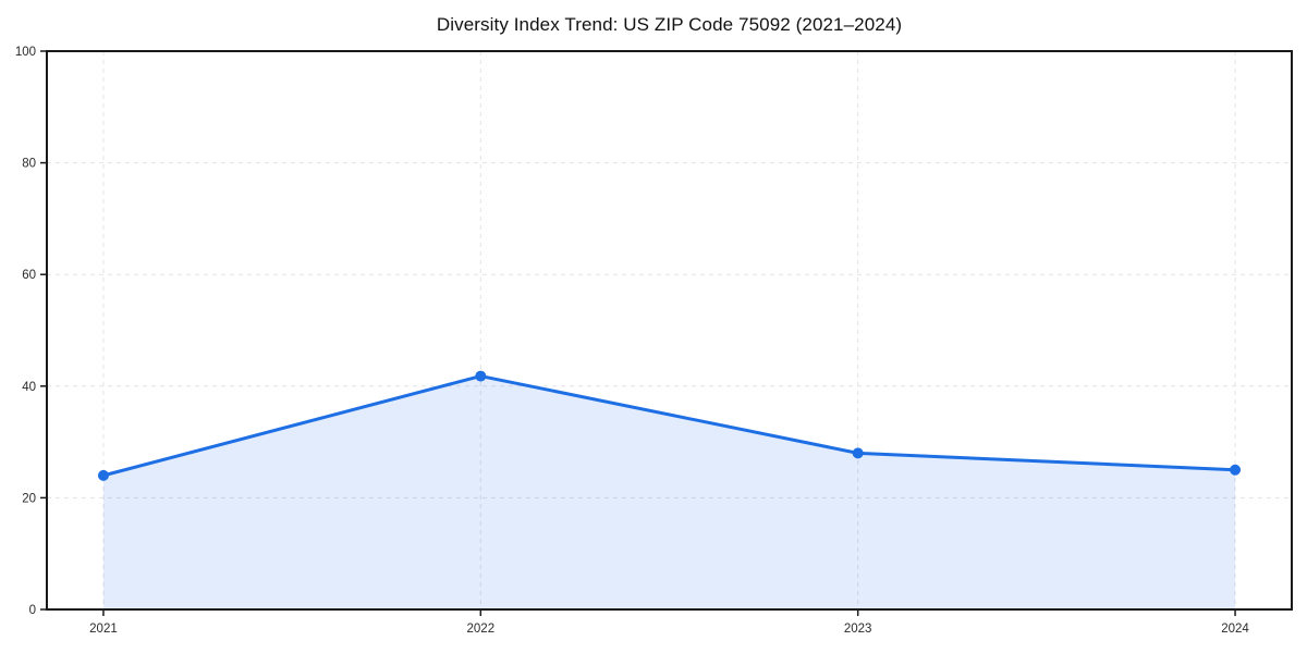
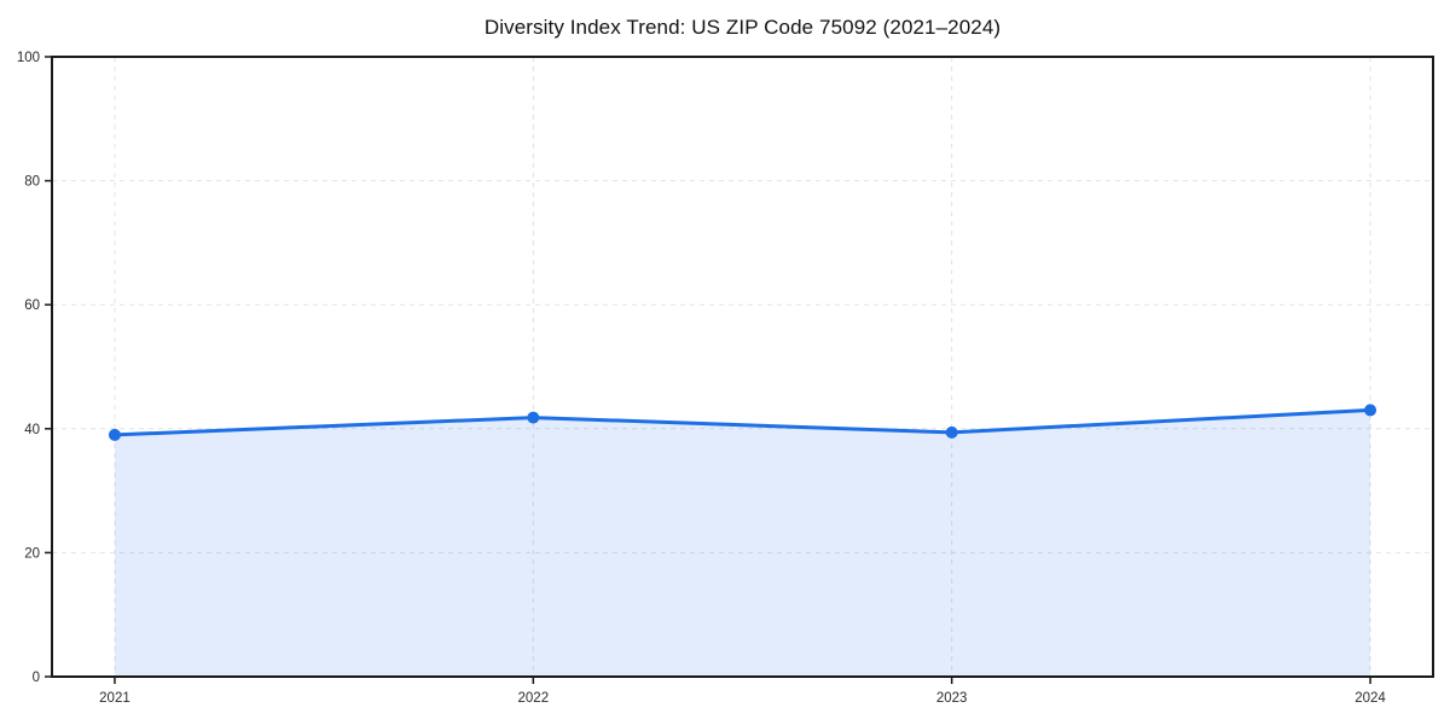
2021: 24 -> 39
2023: 28 -> 39
2024: 25 -> 43
